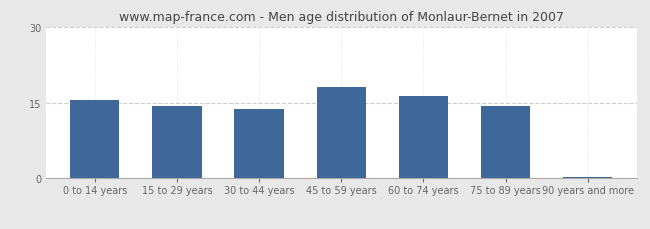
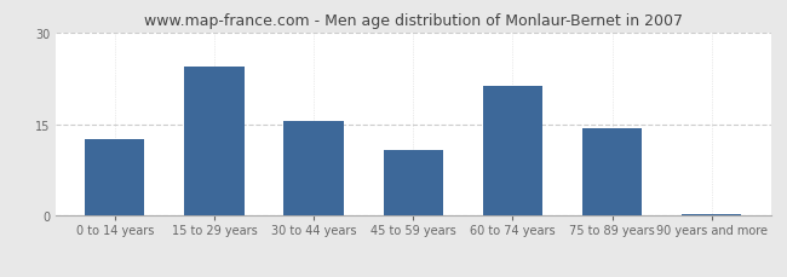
0 to 14 years: 15.5 -> 12.6
15 to 29 years: 14.3 -> 24.4
30 to 44 years: 13.8 -> 15.4
45 to 59 years: 18.0 -> 10.8
60 to 74 years: 16.2 -> 21.2
